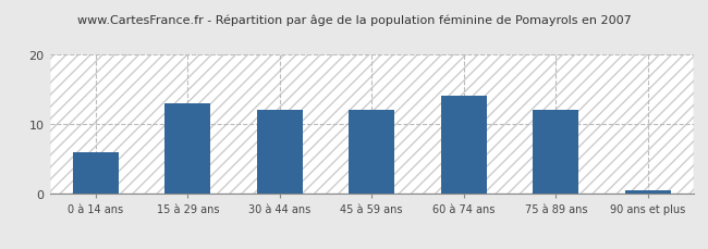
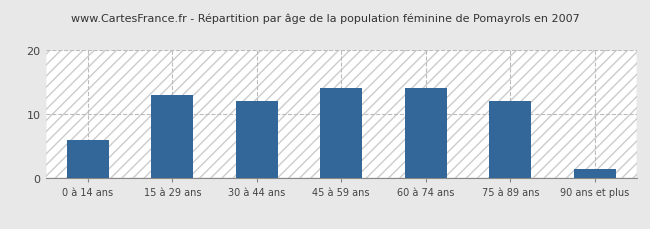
45 à 59 ans: 12.0 -> 14.0
90 ans et plus: 0.5 -> 1.4
